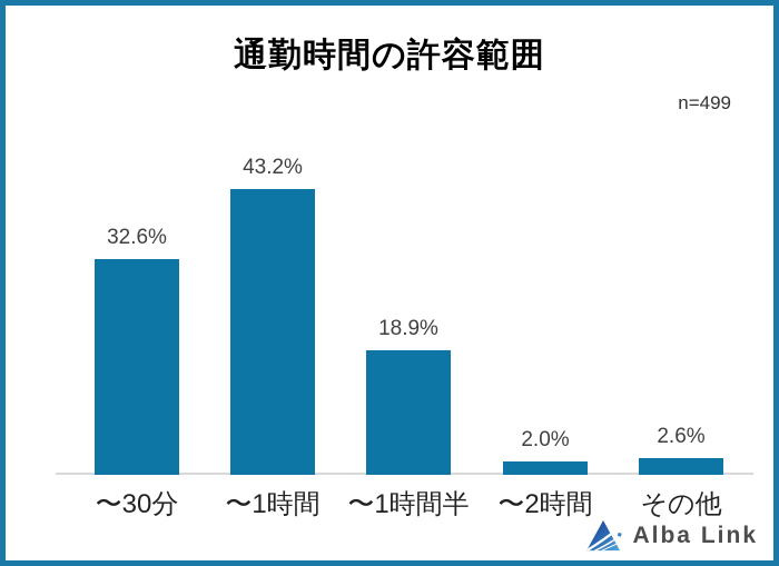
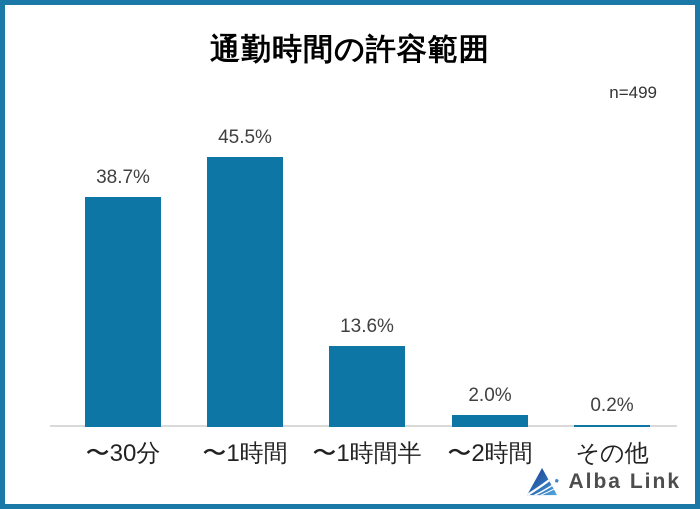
〜30分: 32.6% -> 38.7%
〜1時間: 43.2% -> 45.5%
〜1時間半: 18.9% -> 13.6%
その他: 2.6% -> 0.2%
